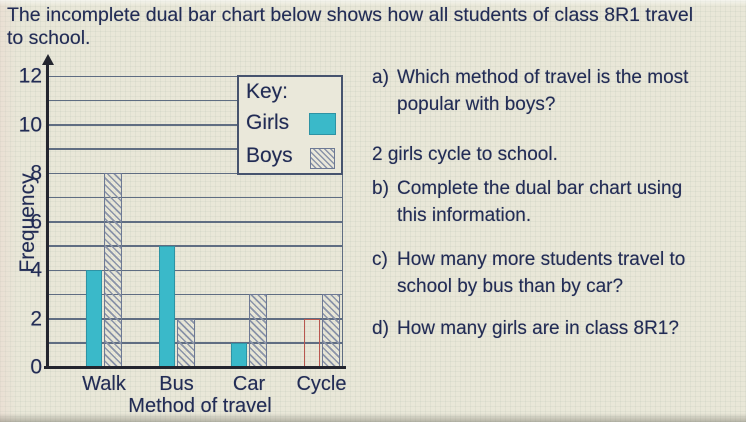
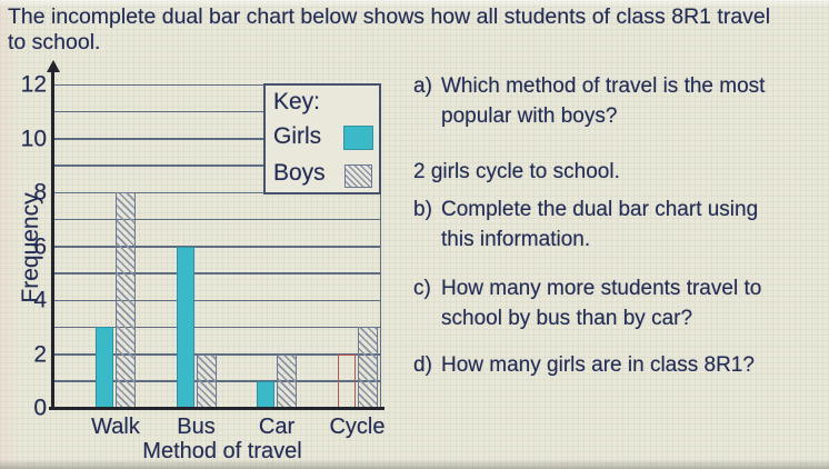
Girls/Walk: 4 -> 3
Girls/Bus: 5 -> 6
Boys/Car: 3 -> 2
